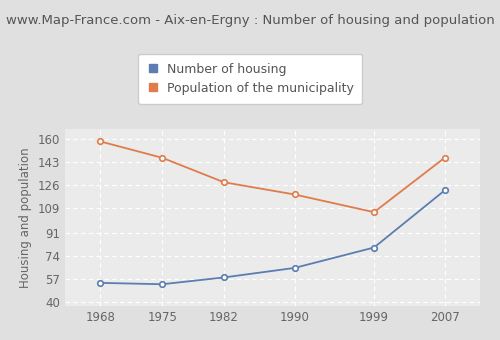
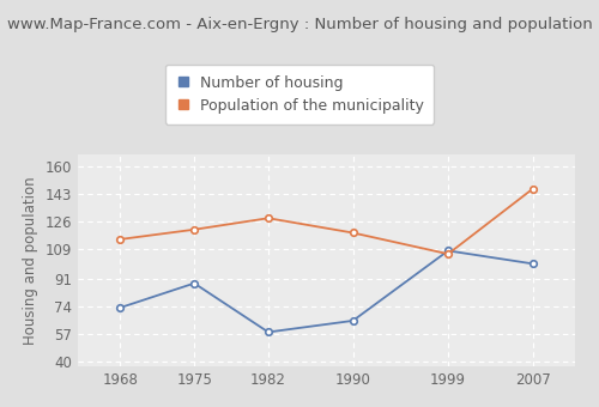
Number of housing/1968: 54 -> 73
Population of the municipality/1968: 158 -> 115
Number of housing/1975: 53 -> 88
Population of the municipality/1975: 146 -> 121
Number of housing/1999: 80 -> 108
Number of housing/2007: 122 -> 100
